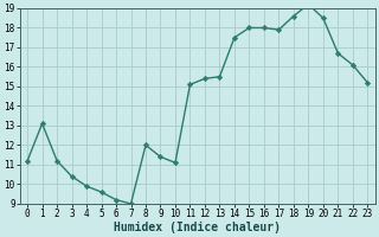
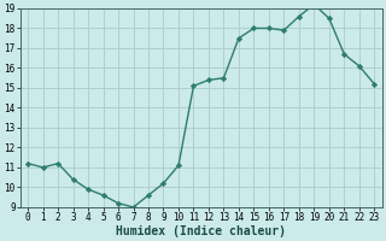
1: 13.1 -> 11.0
8: 12.0 -> 9.6
9: 11.4 -> 10.2
